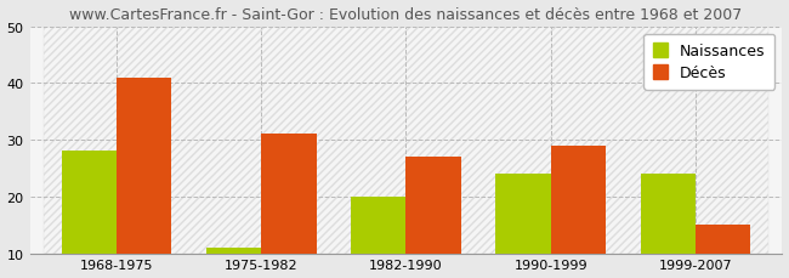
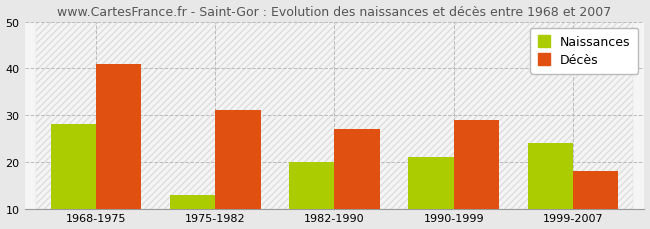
Naissances/1975-1982: 11 -> 13
Naissances/1990-1999: 24 -> 21
Décès/1999-2007: 15 -> 18
